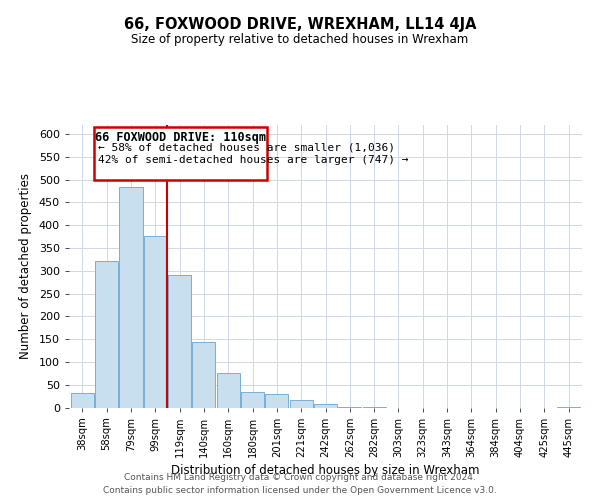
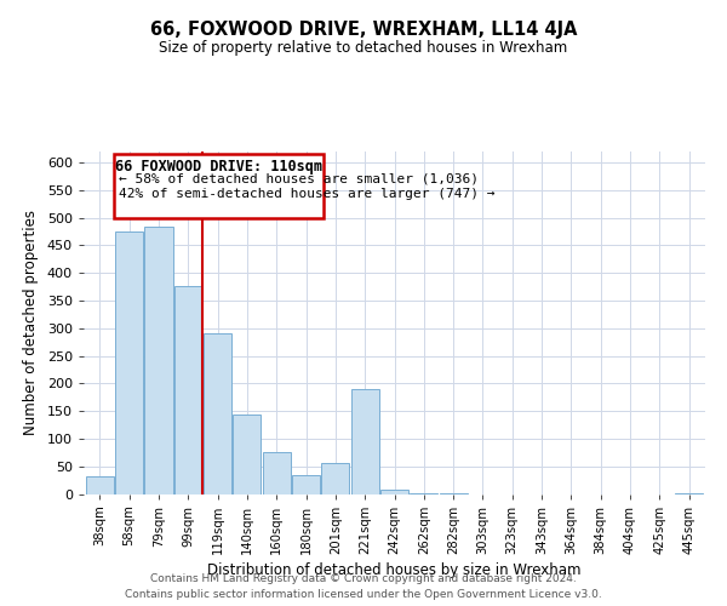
58sqm: 322 -> 475
201sqm: 30 -> 55
221sqm: 17 -> 190
